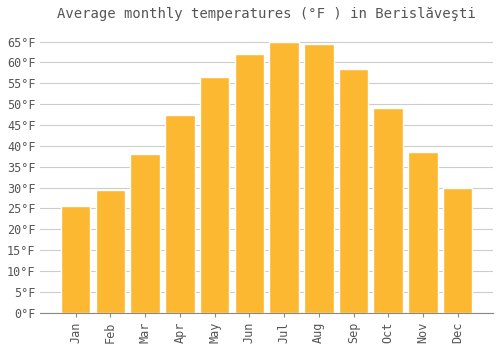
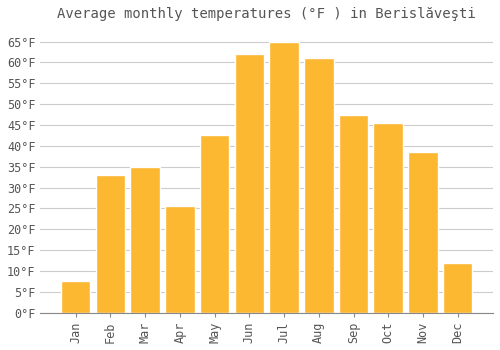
Jan: 25.5°F -> 7.5°F
Feb: 29.5°F -> 33.0°F
Mar: 38.0°F -> 35.0°F
Apr: 47.5°F -> 25.5°F
May: 56.5°F -> 42.5°F
Aug: 64.5°F -> 61.0°F
Sep: 58.5°F -> 47.5°F
Oct: 49.0°F -> 45.5°F
Dec: 30.0°F -> 12.0°F
